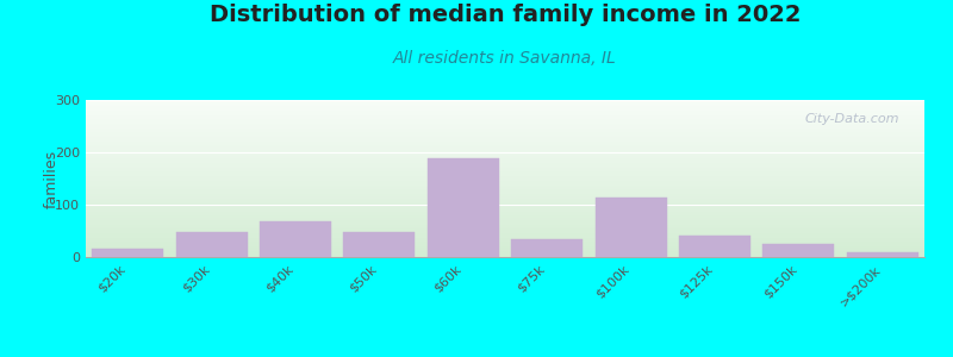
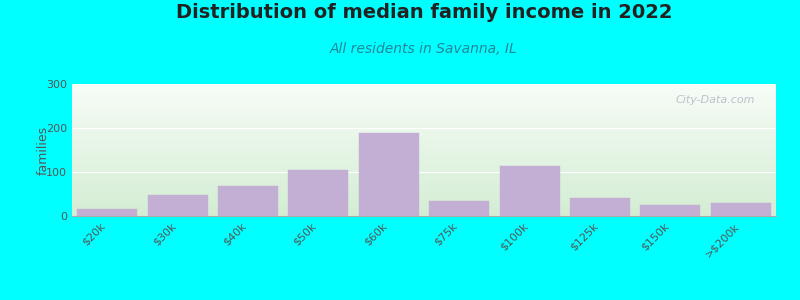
$50k: 47 -> 105
>$200k: 10 -> 30
